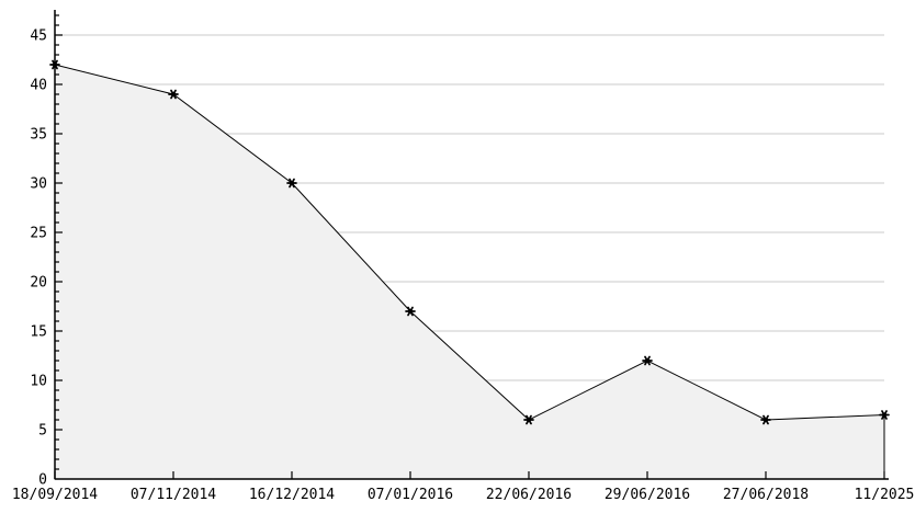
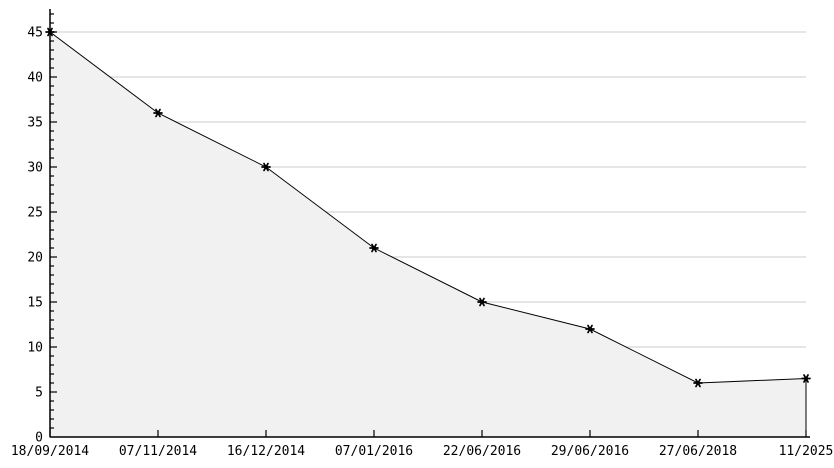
18/09/2014: 42 -> 45
07/11/2014: 39 -> 36
07/01/2016: 17 -> 21
22/06/2016: 6 -> 15
